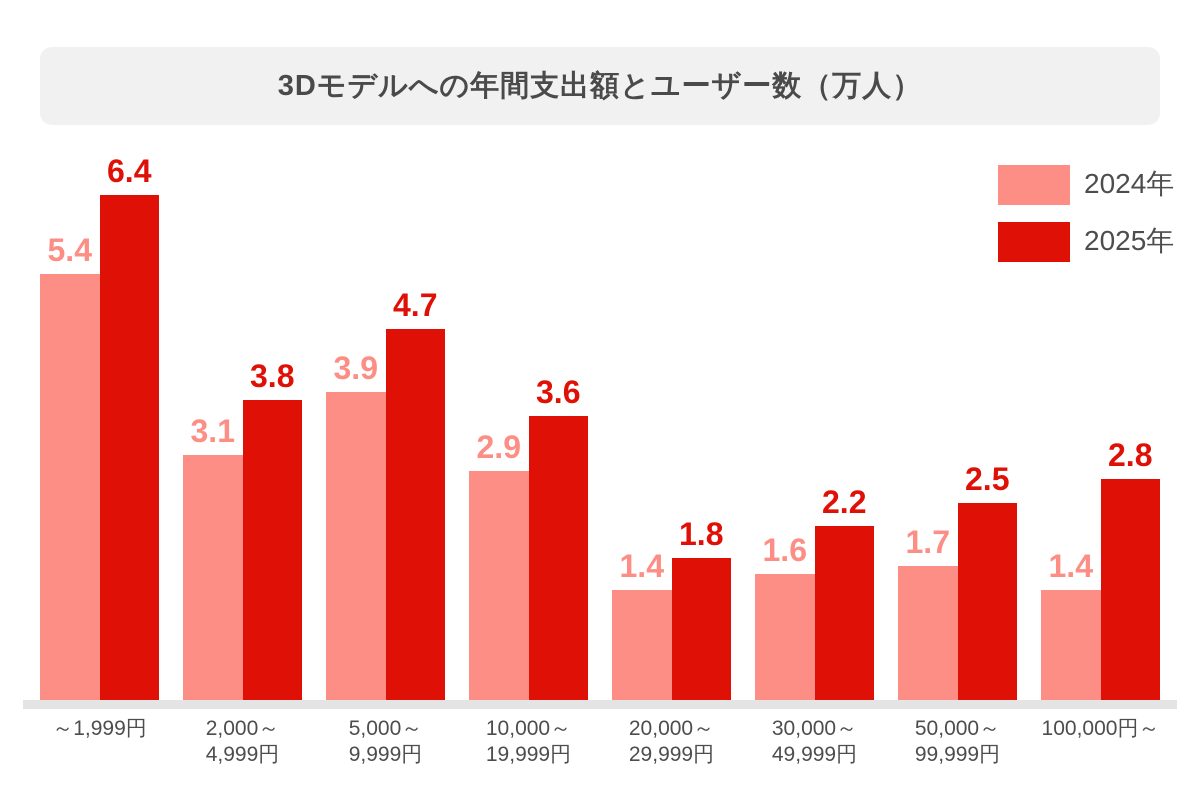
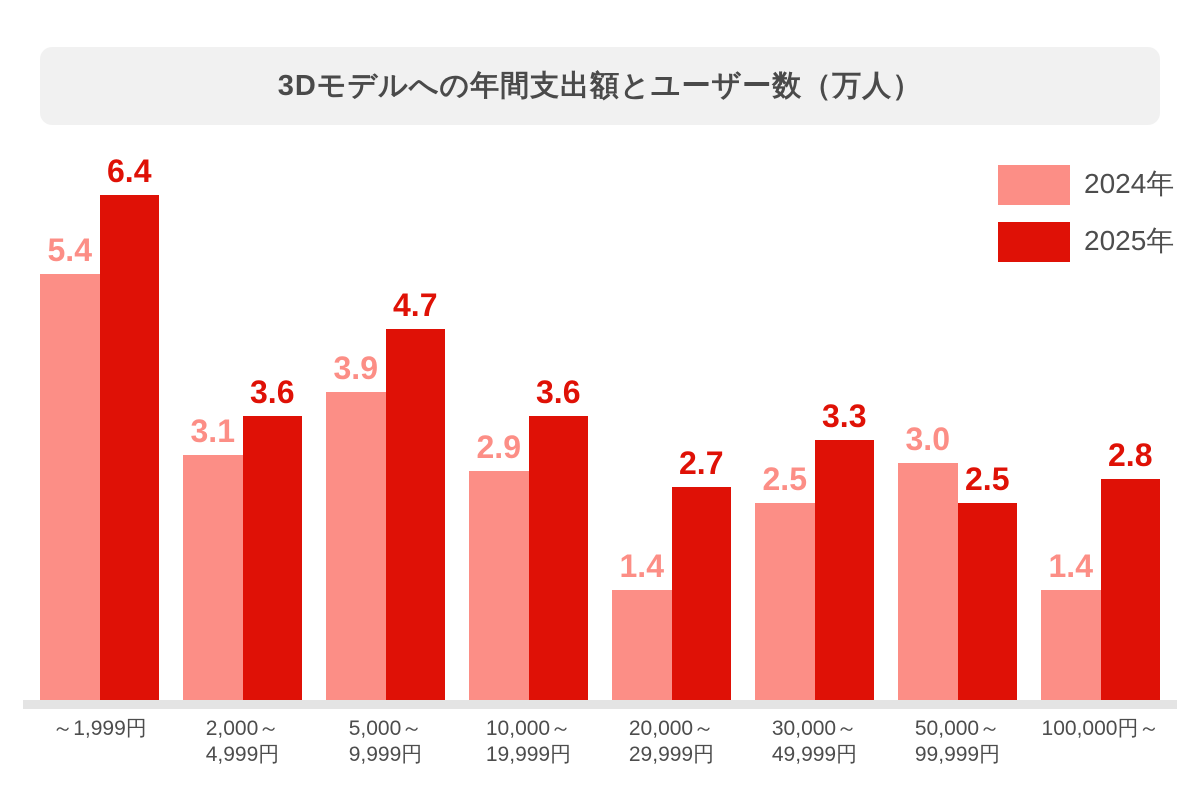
2025年/2,000～ 4,999円: 3.8 -> 3.6
2025年/20,000～ 29,999円: 1.8 -> 2.7
2024年/30,000～ 49,999円: 1.6 -> 2.5
2025年/30,000～ 49,999円: 2.2 -> 3.3
2024年/50,000～ 99,999円: 1.7 -> 3.0
